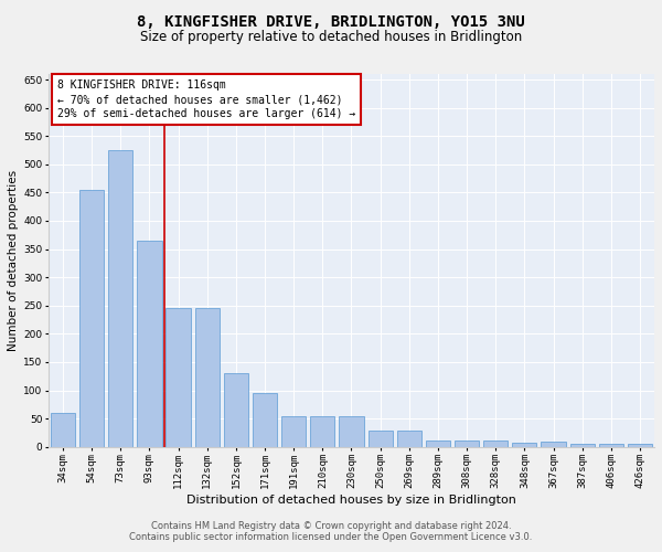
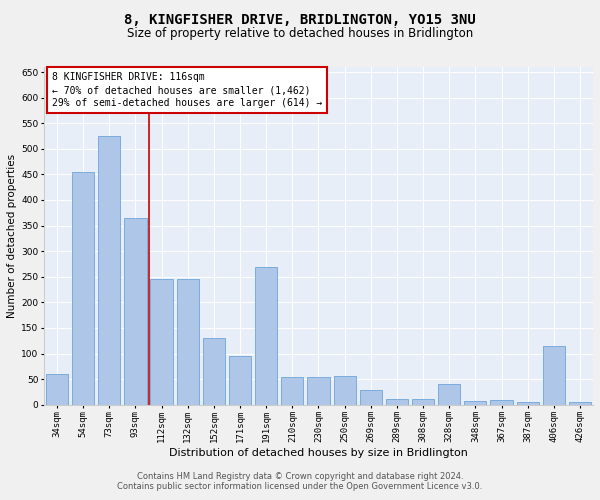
191sqm: 55 -> 270
250sqm: 28 -> 56
328sqm: 12 -> 40
406sqm: 5 -> 114
